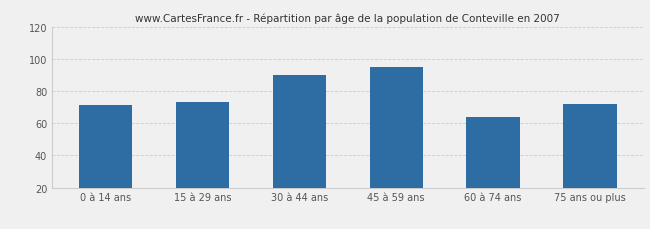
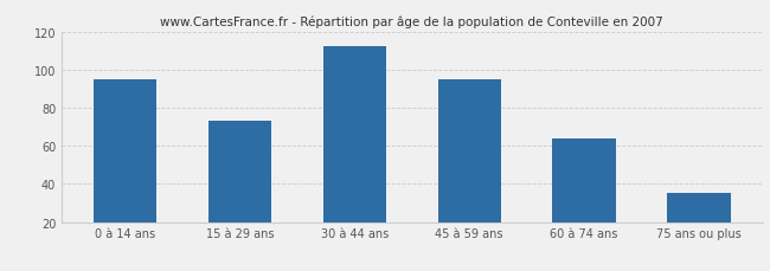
0 à 14 ans: 71 -> 95
30 à 44 ans: 90 -> 112
75 ans ou plus: 72 -> 35
